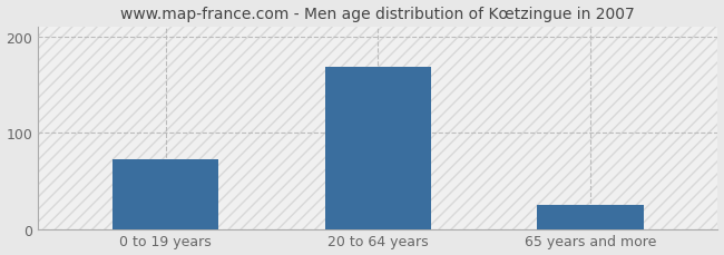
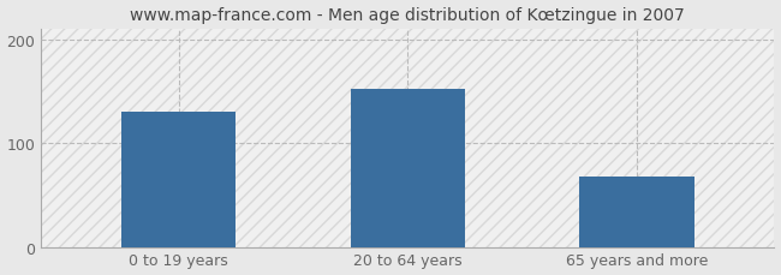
0 to 19 years: 72 -> 130
20 to 64 years: 168 -> 152
65 years and more: 25 -> 68
